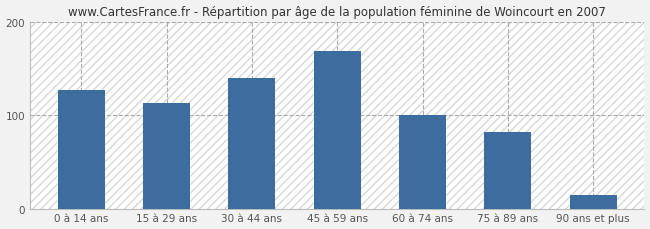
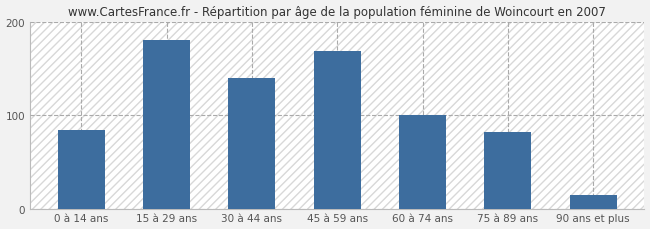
0 à 14 ans: 127 -> 84
15 à 29 ans: 113 -> 180
